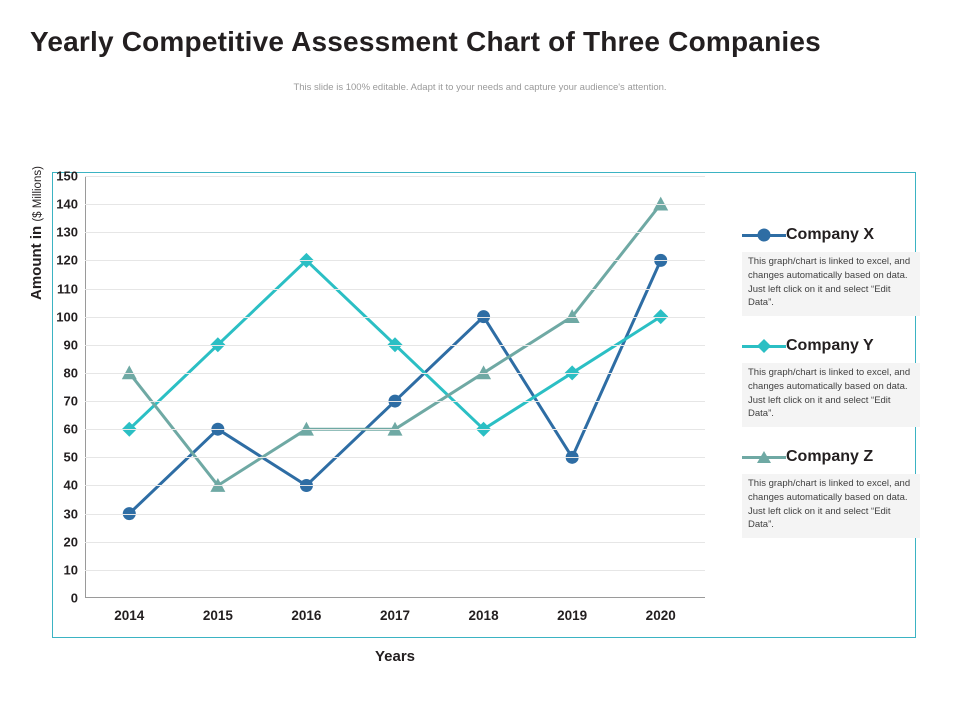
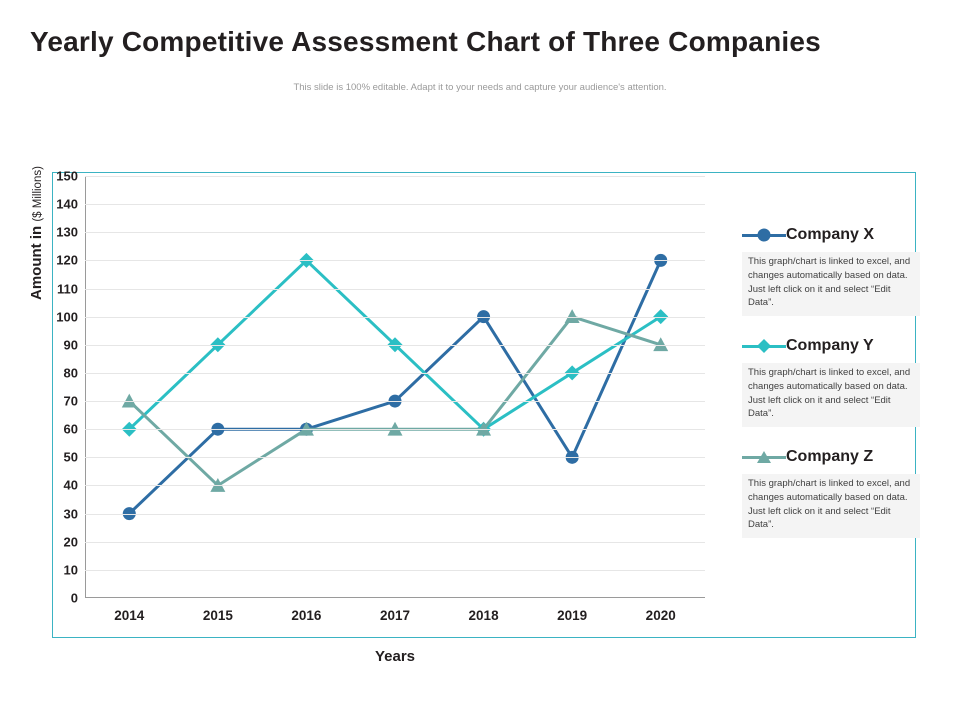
Company Z/2014: 80 -> 70
Company X/2016: 40 -> 60
Company Z/2018: 80 -> 60
Company Z/2020: 140 -> 90
